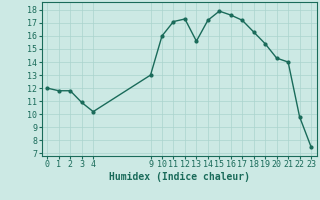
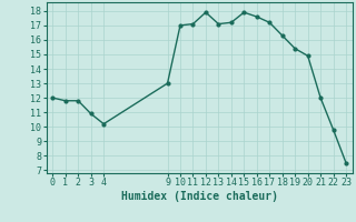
10: 16.0 -> 17.0
12: 17.3 -> 17.9
13: 15.6 -> 17.1
20: 14.3 -> 14.9
21: 14.0 -> 12.0
